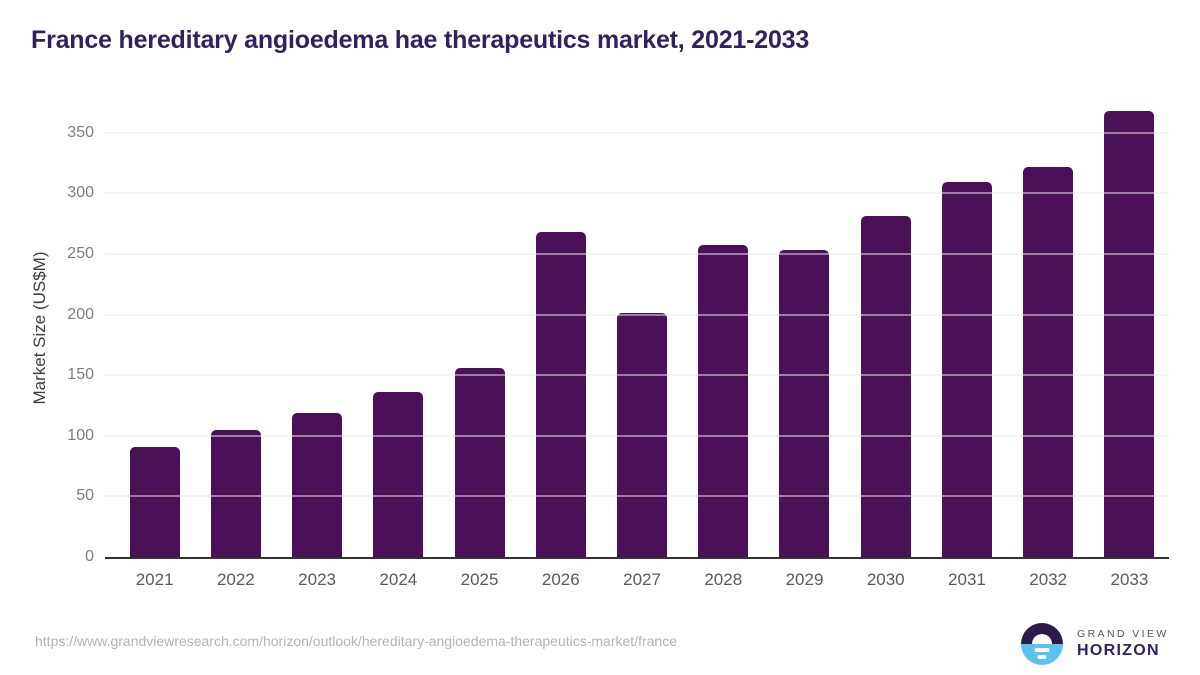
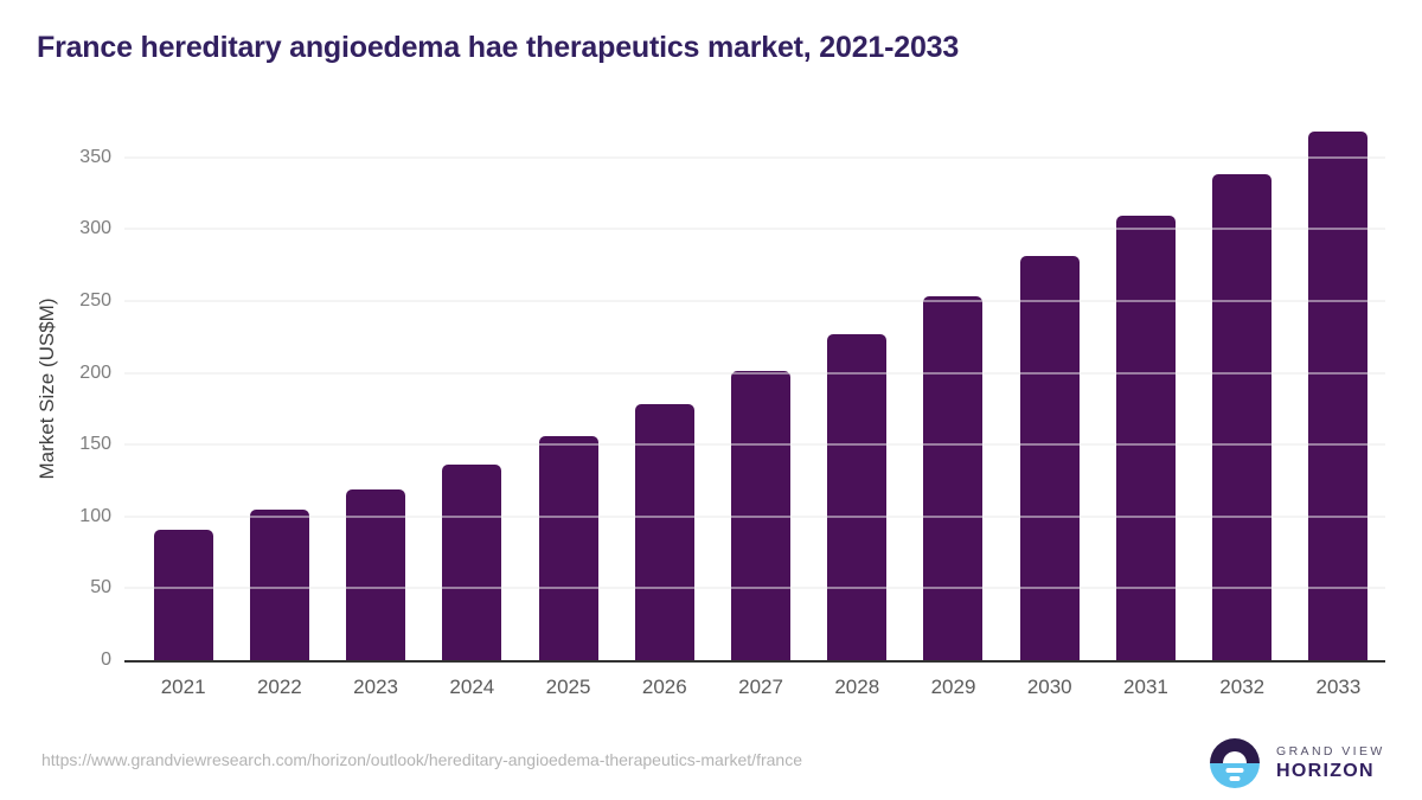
2026: 268 -> 178
2028: 257 -> 227
2032: 322 -> 338
